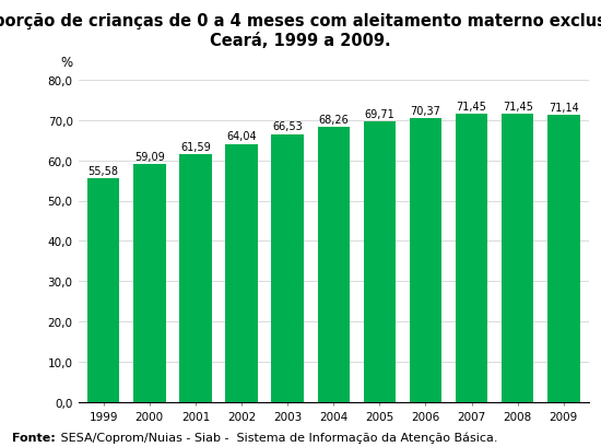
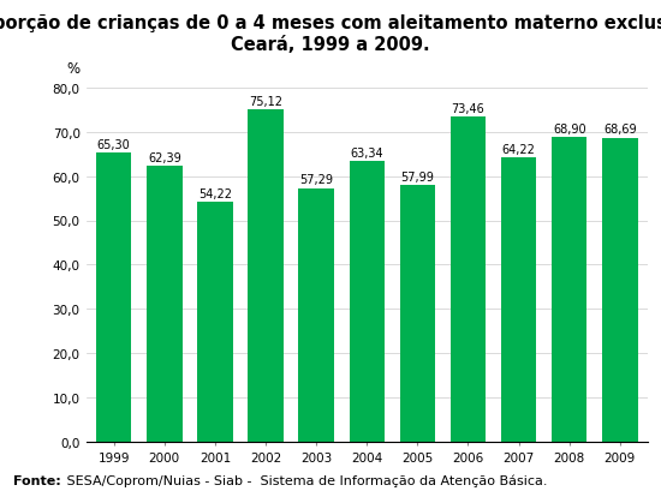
1999: 55,58 -> 65,30
2000: 59,09 -> 62,39
2001: 61,59 -> 54,22
2002: 64,04 -> 75,12
2003: 66,53 -> 57,29
2004: 68,26 -> 63,34
2005: 69,71 -> 57,99
2006: 70,37 -> 73,46
2007: 71,45 -> 64,22
2008: 71,45 -> 68,90
2009: 71,14 -> 68,69
